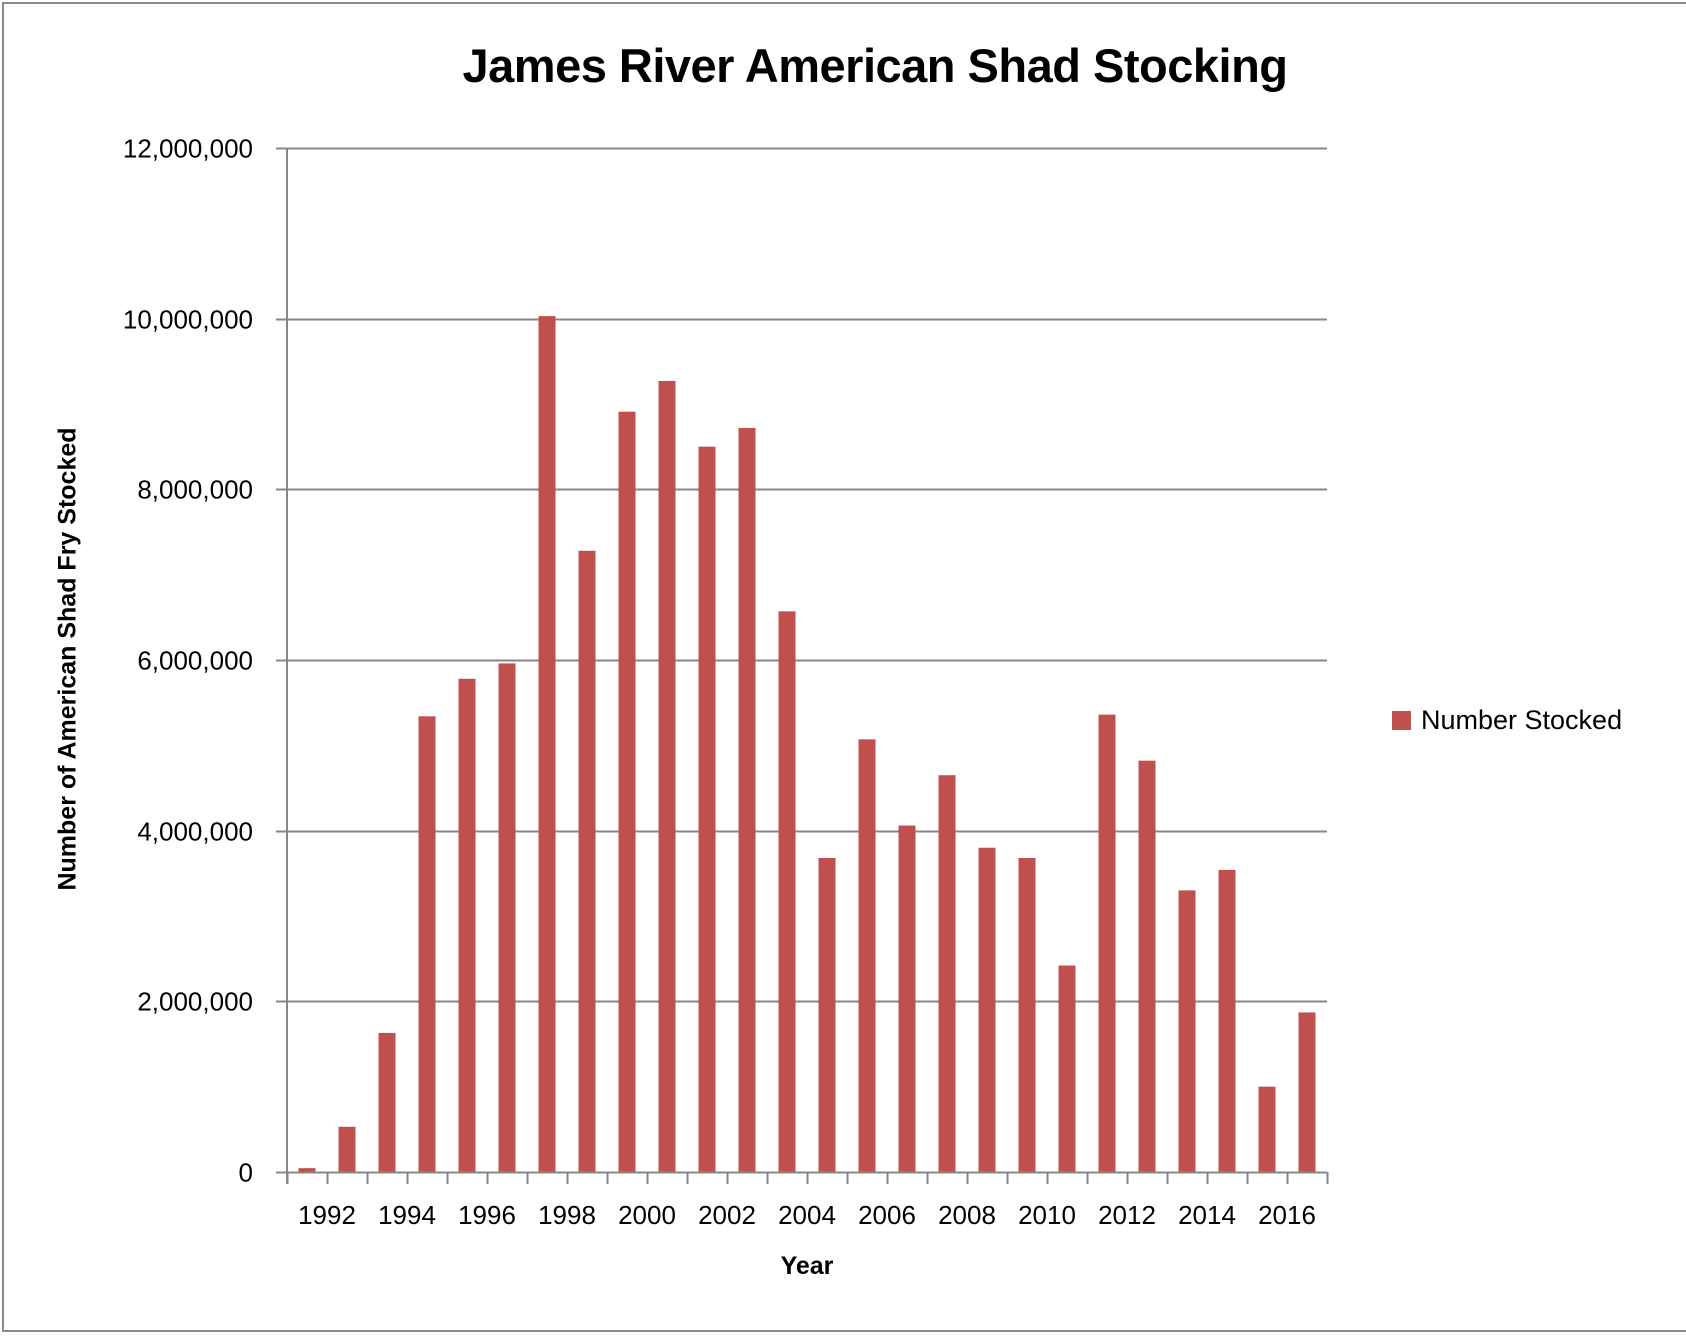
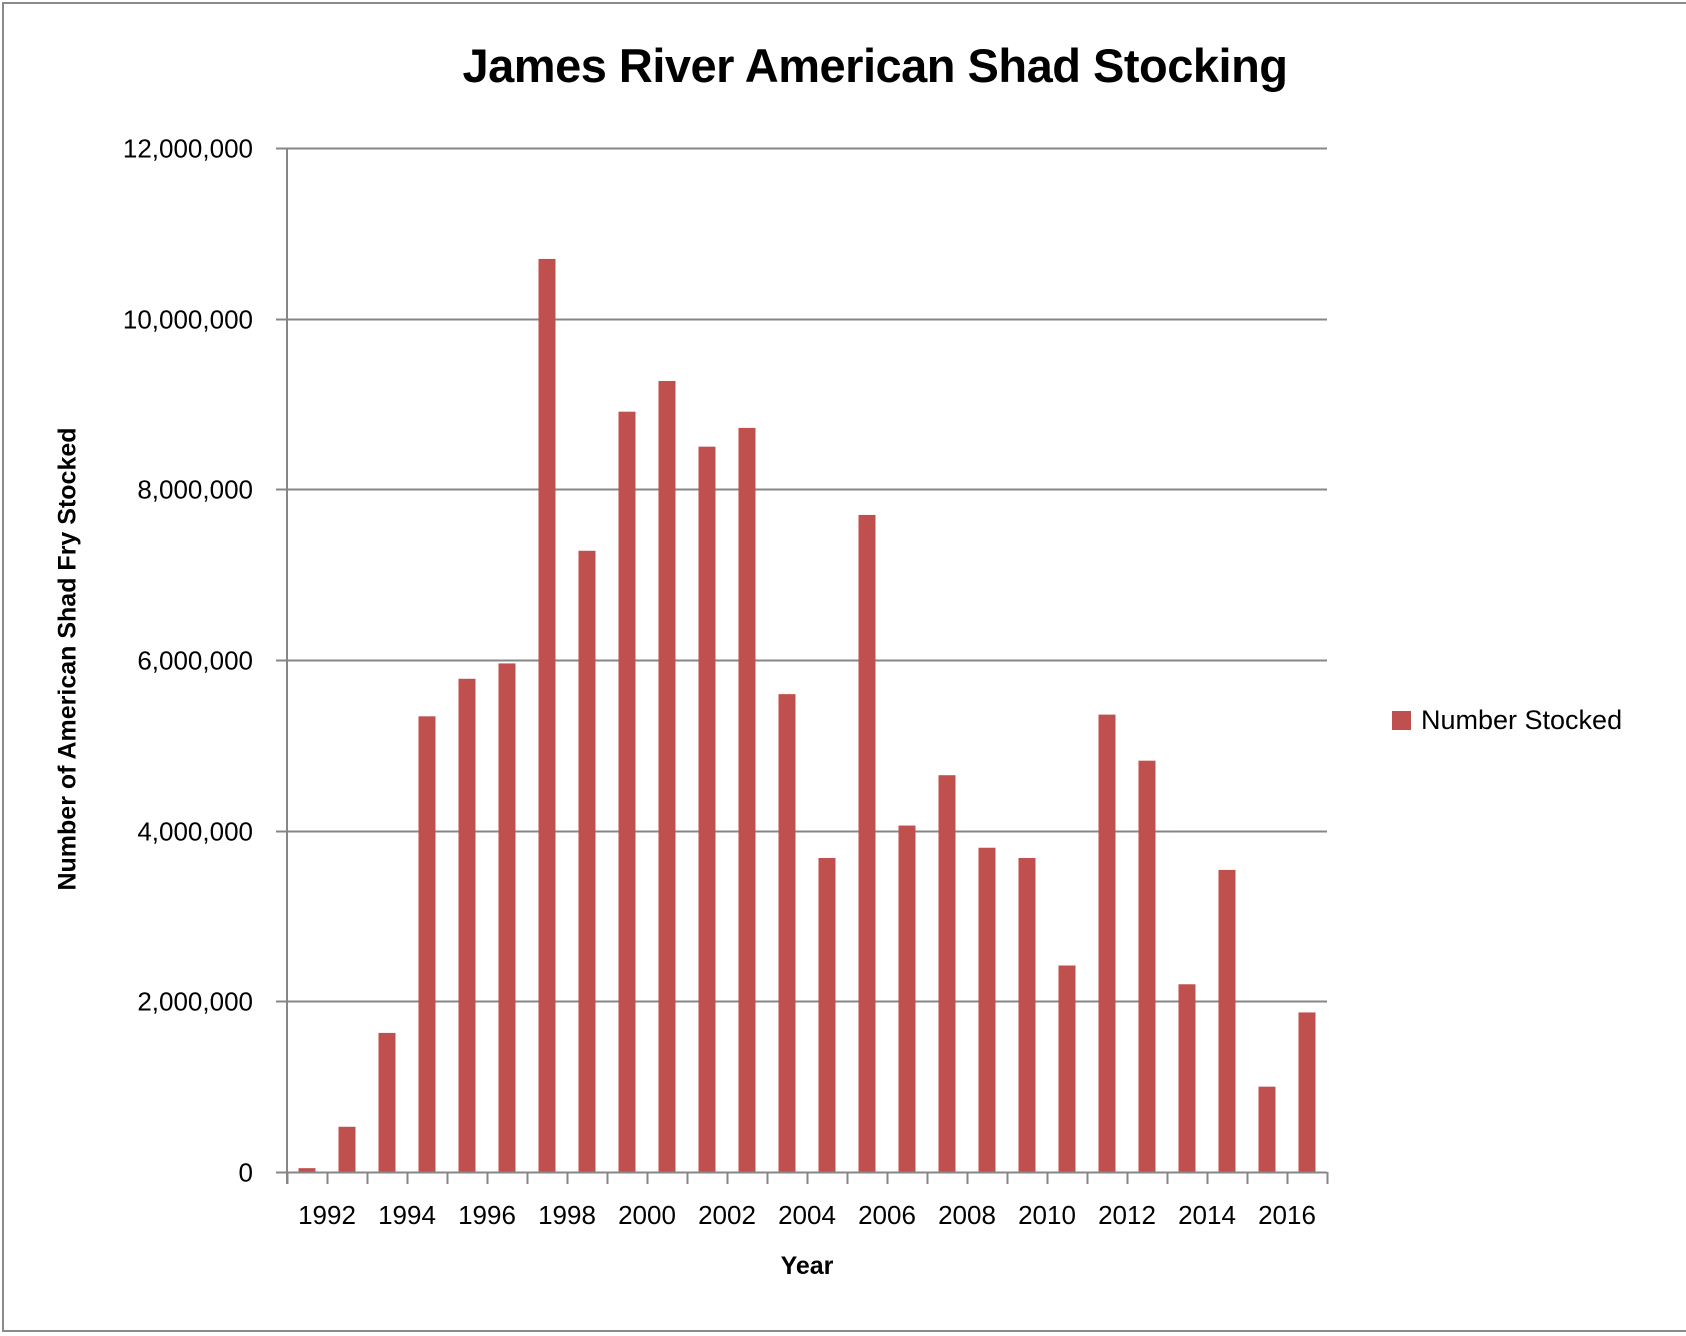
1998: 10000000 -> 10700000
2004: 6600000 -> 5600000
2006: 5100000 -> 7700000
2014: 3300000 -> 2200000
